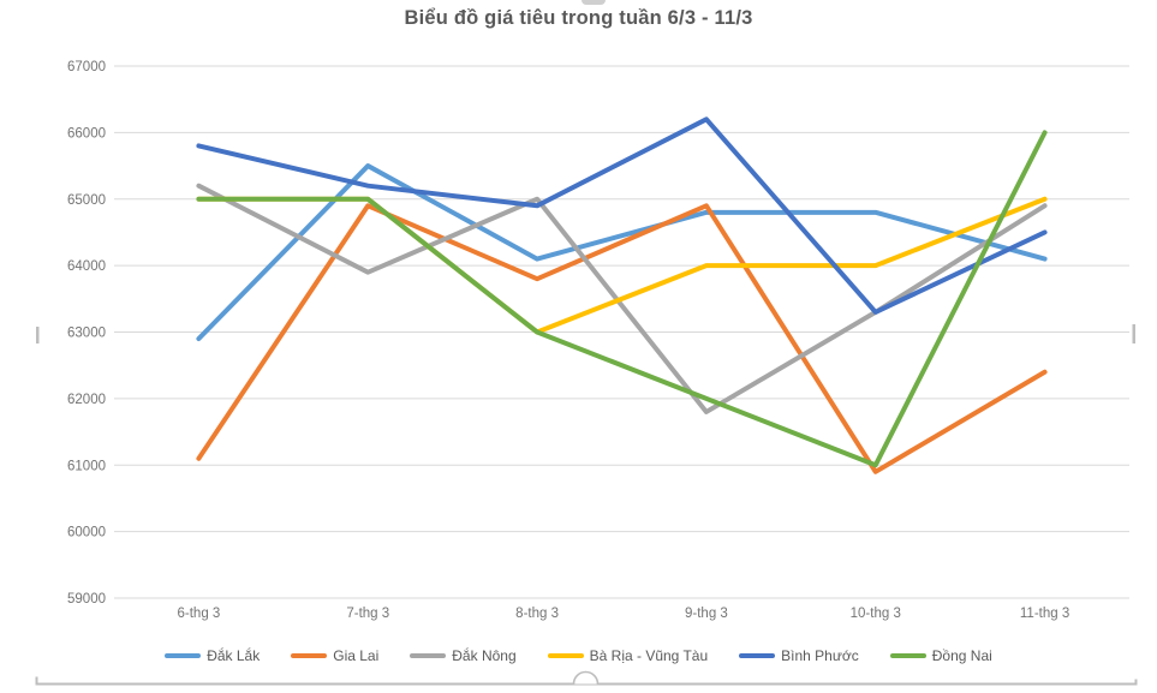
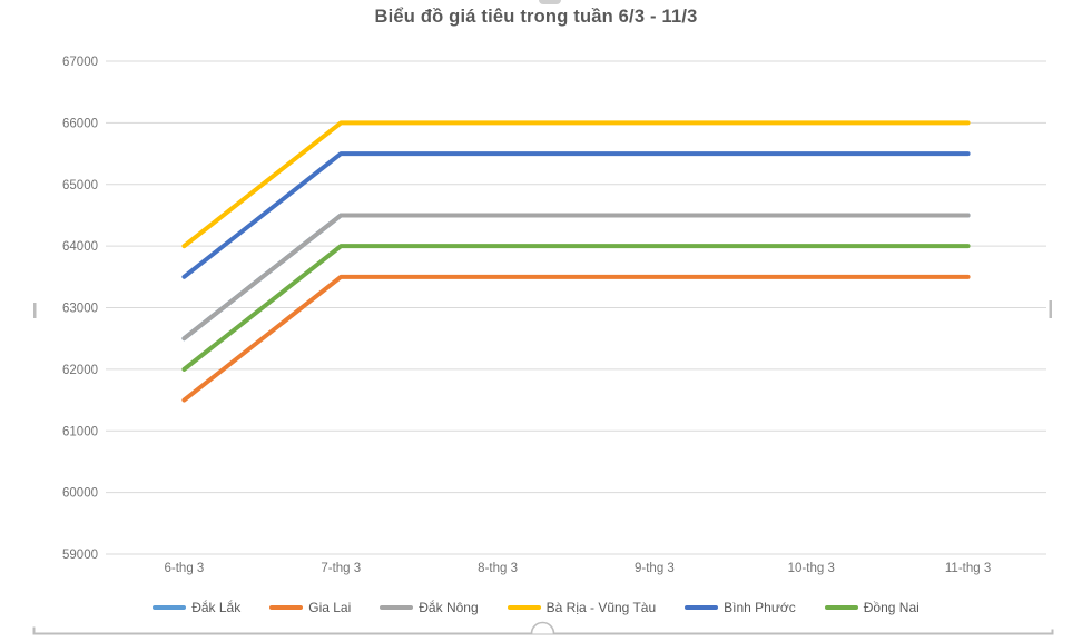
Đắk Lắk/6-thg 3: 62900 -> 62500
Gia Lai/6-thg 3: 61100 -> 61500
Đắk Nông/6-thg 3: 65200 -> 62500
Bà Rịa - Vũng Tàu/6-thg 3: 65000 -> 64000
Bình Phước/6-thg 3: 65800 -> 63500
Đồng Nai/6-thg 3: 65000 -> 62000
Đắk Lắk/7-thg 3: 65500 -> 64500
Gia Lai/7-thg 3: 64900 -> 63500
Đắk Nông/7-thg 3: 63900 -> 64500
Bà Rịa - Vũng Tàu/7-thg 3: 65000 -> 66000
Bình Phước/7-thg 3: 65200 -> 65500
Đồng Nai/7-thg 3: 65000 -> 64000
Đắk Lắk/8-thg 3: 64100 -> 64500
Gia Lai/8-thg 3: 63800 -> 63500
Đắk Nông/8-thg 3: 65000 -> 64500
Bà Rịa - Vũng Tàu/8-thg 3: 63000 -> 66000
Bình Phước/8-thg 3: 64900 -> 65500
Đồng Nai/8-thg 3: 63000 -> 64000
Đắk Lắk/9-thg 3: 64800 -> 64500
Gia Lai/9-thg 3: 64900 -> 63500
Đắk Nông/9-thg 3: 61800 -> 64500
Bà Rịa - Vũng Tàu/9-thg 3: 64000 -> 66000
Bình Phước/9-thg 3: 66200 -> 65500
Đồng Nai/9-thg 3: 62000 -> 64000
Đắk Lắk/10-thg 3: 64800 -> 64500
Gia Lai/10-thg 3: 60900 -> 63500
Đắk Nông/10-thg 3: 63300 -> 64500
Bà Rịa - Vũng Tàu/10-thg 3: 64000 -> 66000
Bình Phước/10-thg 3: 63300 -> 65500
Đồng Nai/10-thg 3: 61000 -> 64000
Đắk Lắk/11-thg 3: 64100 -> 64500
Gia Lai/11-thg 3: 62400 -> 63500
Đắk Nông/11-thg 3: 64900 -> 64500
Bà Rịa - Vũng Tàu/11-thg 3: 65000 -> 66000
Bình Phước/11-thg 3: 64500 -> 65500
Đồng Nai/11-thg 3: 66000 -> 64000
